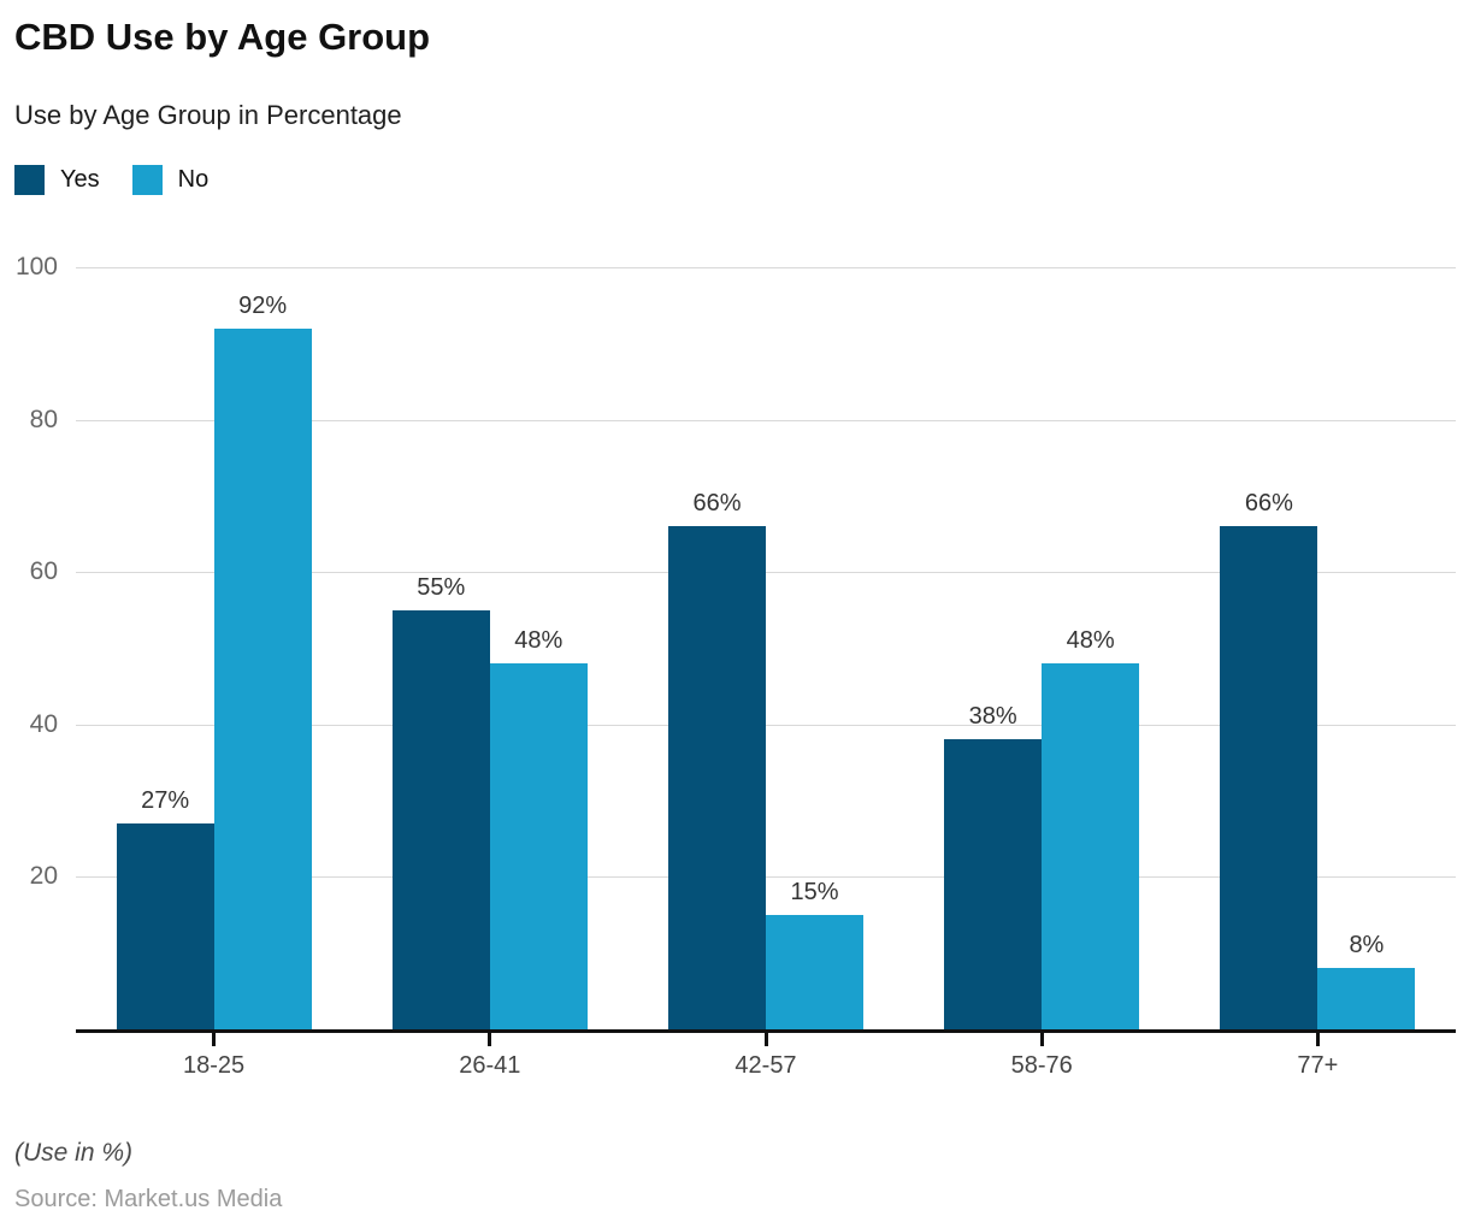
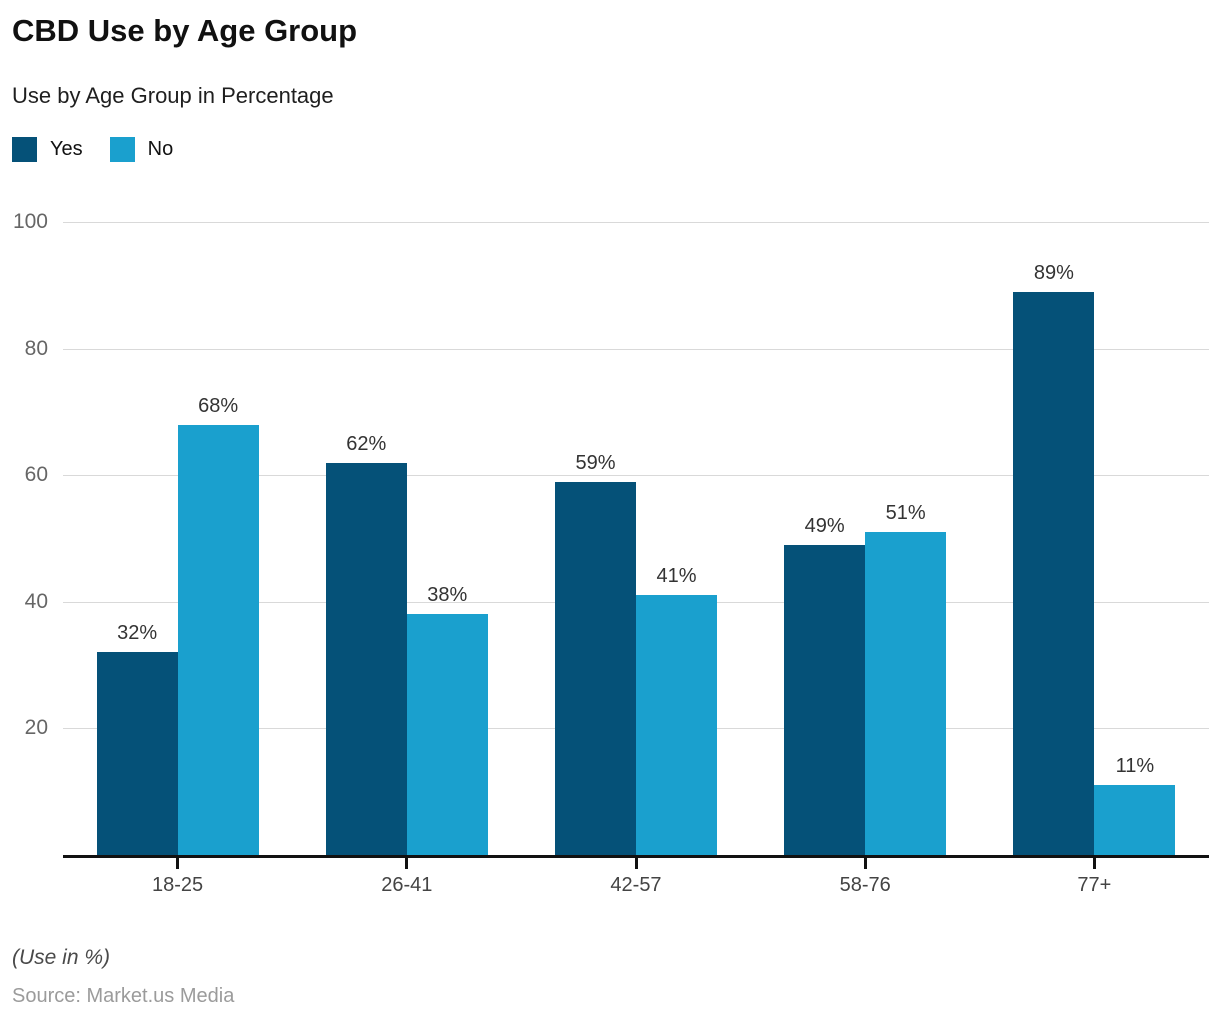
Yes/18-25: 27% -> 32%
No/18-25: 92% -> 68%
Yes/26-41: 55% -> 62%
No/26-41: 48% -> 38%
Yes/42-57: 66% -> 59%
No/42-57: 15% -> 41%
Yes/58-76: 38% -> 49%
No/58-76: 48% -> 51%
Yes/77+: 66% -> 89%
No/77+: 8% -> 11%
